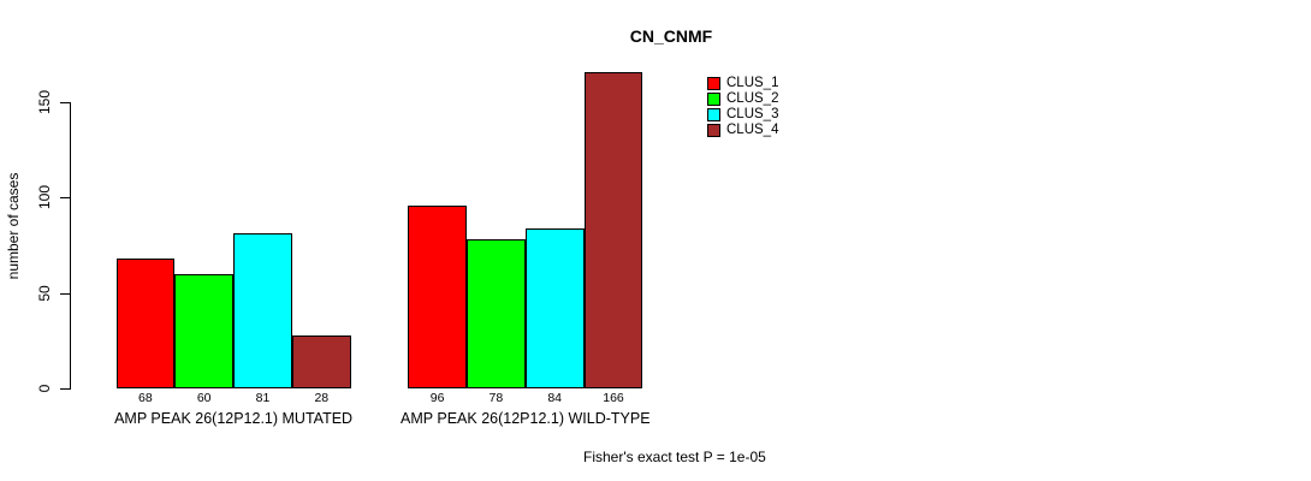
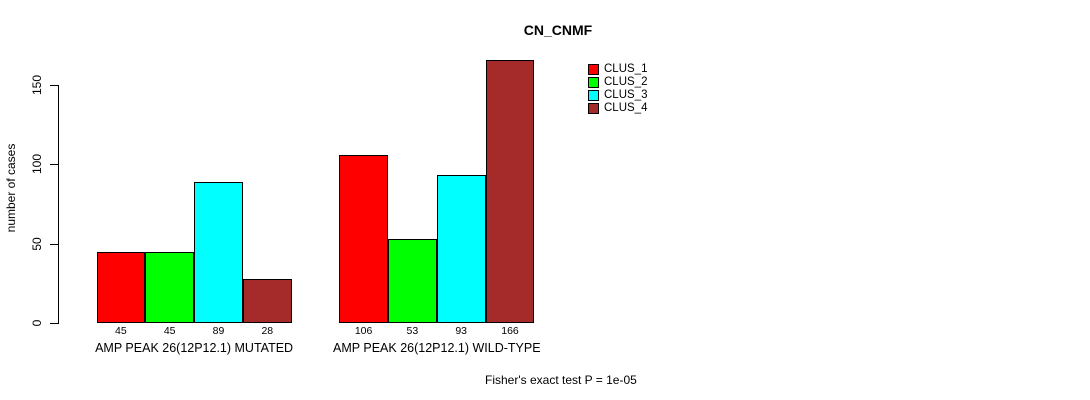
CLUS_1/AMP PEAK 26(12P12.1) MUTATED: 68 -> 45
CLUS_2/AMP PEAK 26(12P12.1) MUTATED: 60 -> 45
CLUS_3/AMP PEAK 26(12P12.1) MUTATED: 81 -> 89
CLUS_1/AMP PEAK 26(12P12.1) WILD-TYPE: 96 -> 106
CLUS_2/AMP PEAK 26(12P12.1) WILD-TYPE: 78 -> 53
CLUS_3/AMP PEAK 26(12P12.1) WILD-TYPE: 84 -> 93
